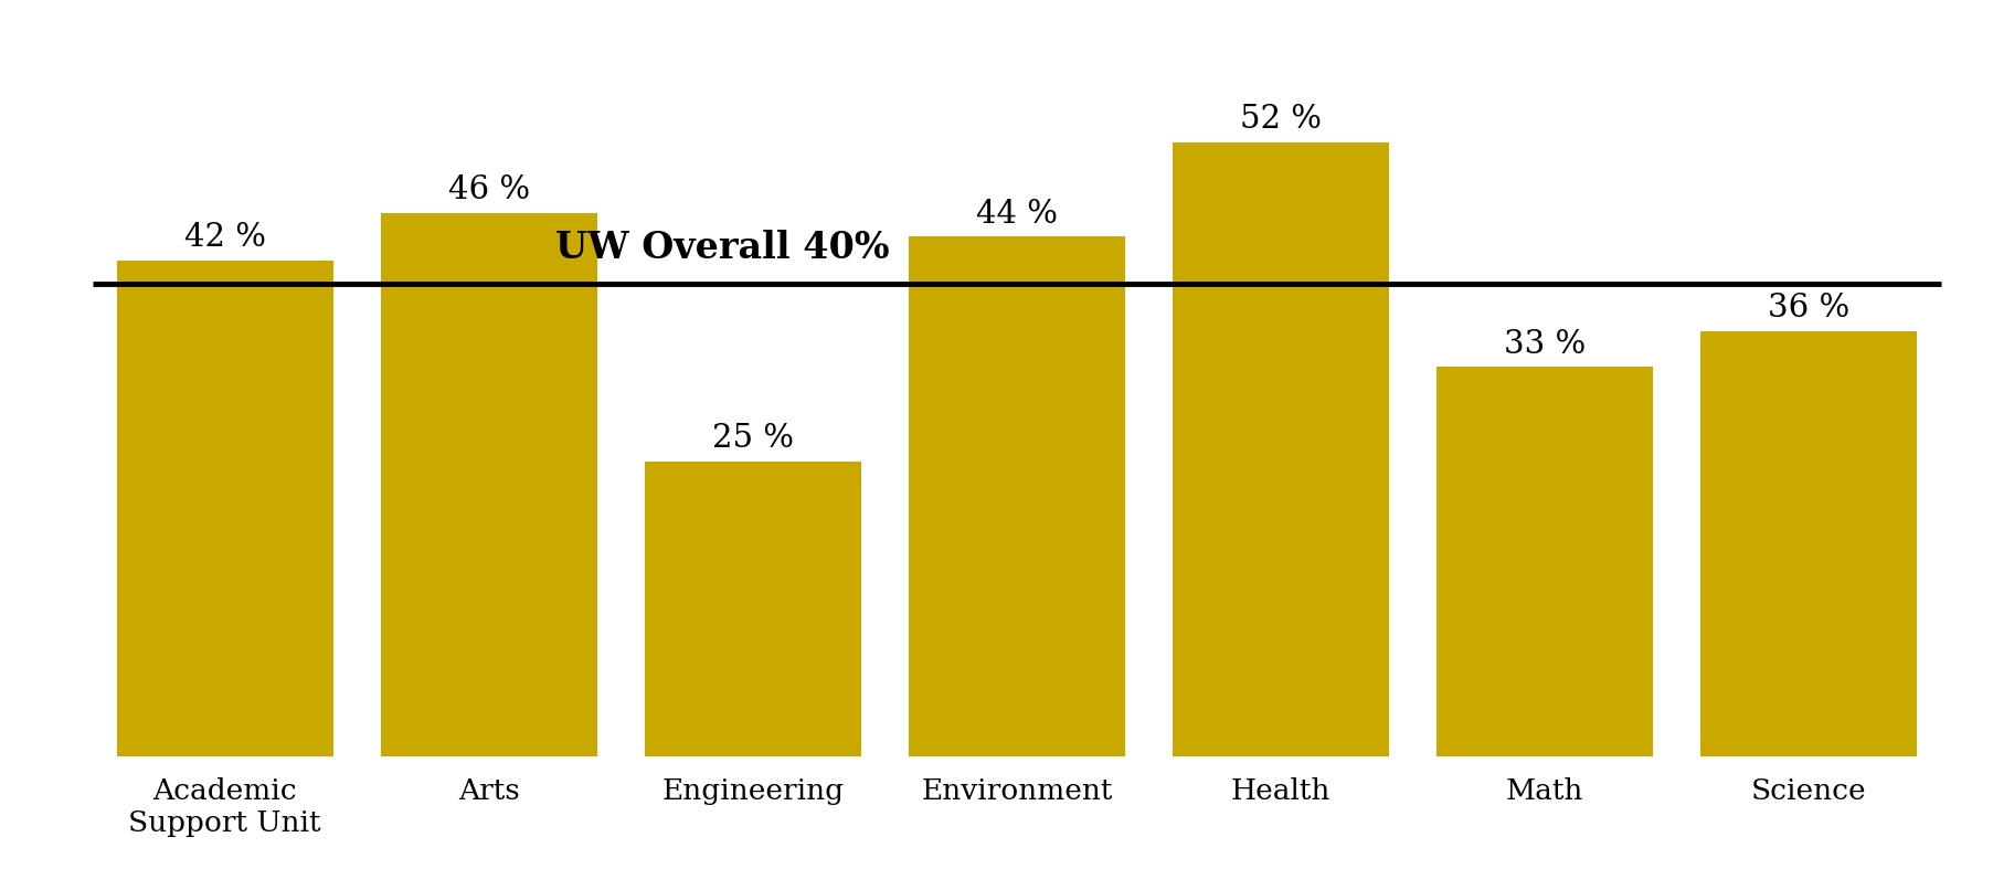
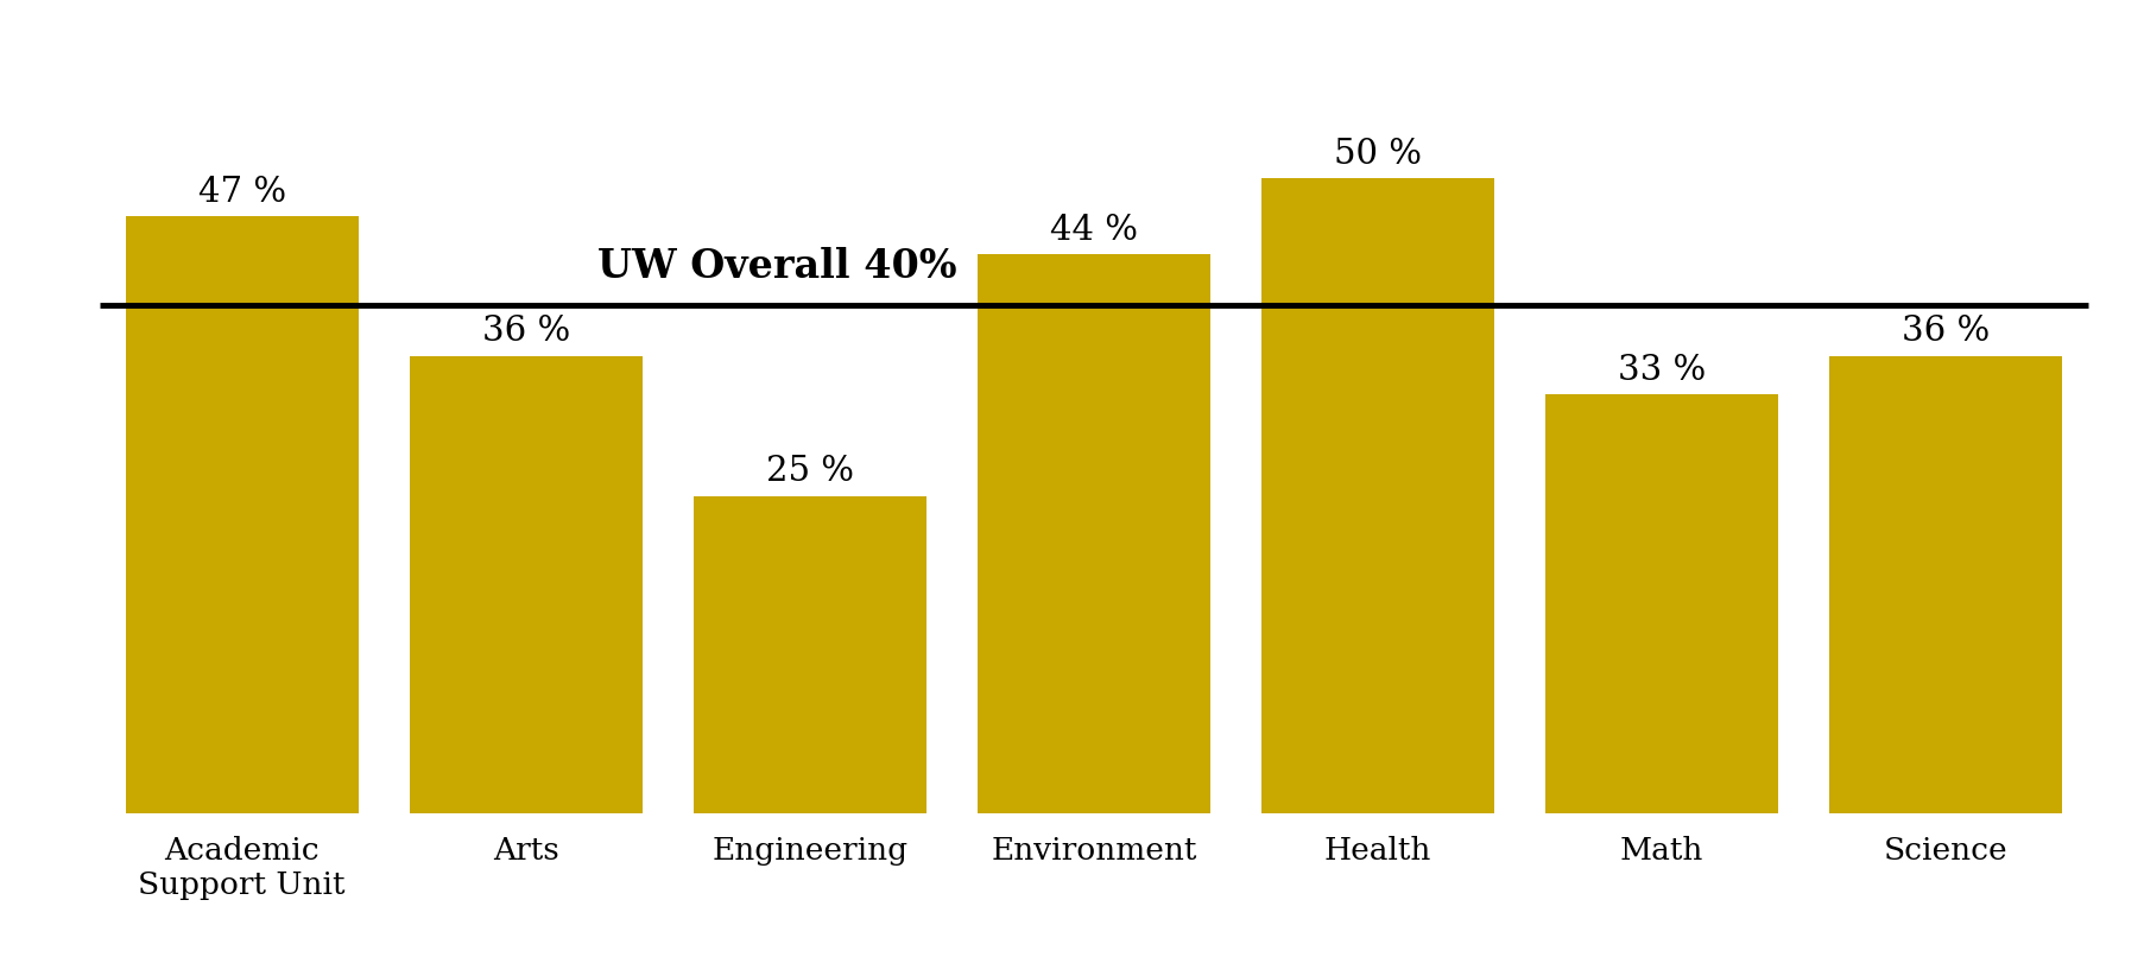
Academic Support Unit: 42 -> 47
Arts: 46 -> 36
Health: 52 -> 50
